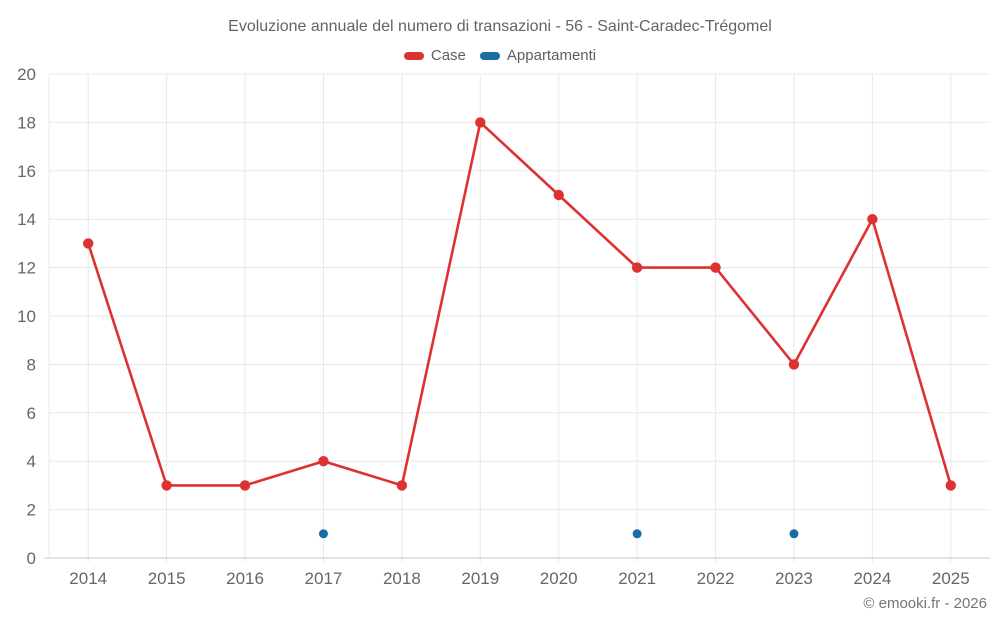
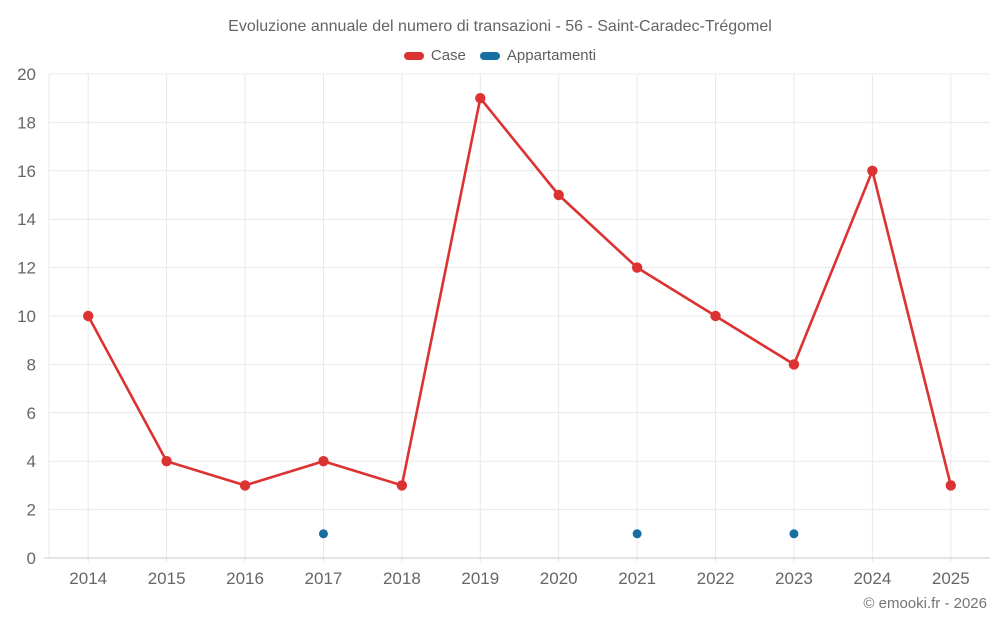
Case/2014: 13 -> 10
Case/2015: 3 -> 4
Case/2019: 18 -> 19
Case/2022: 12 -> 10
Case/2024: 14 -> 16
